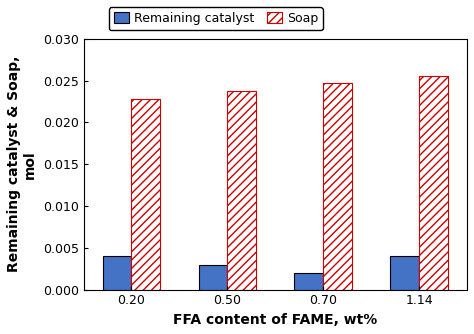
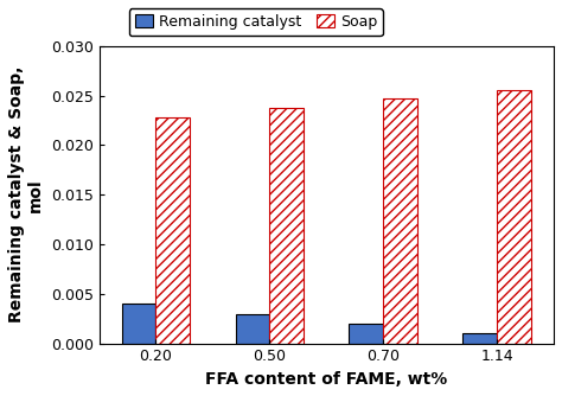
Remaining catalyst/1.14: 0.004 -> 0.001
